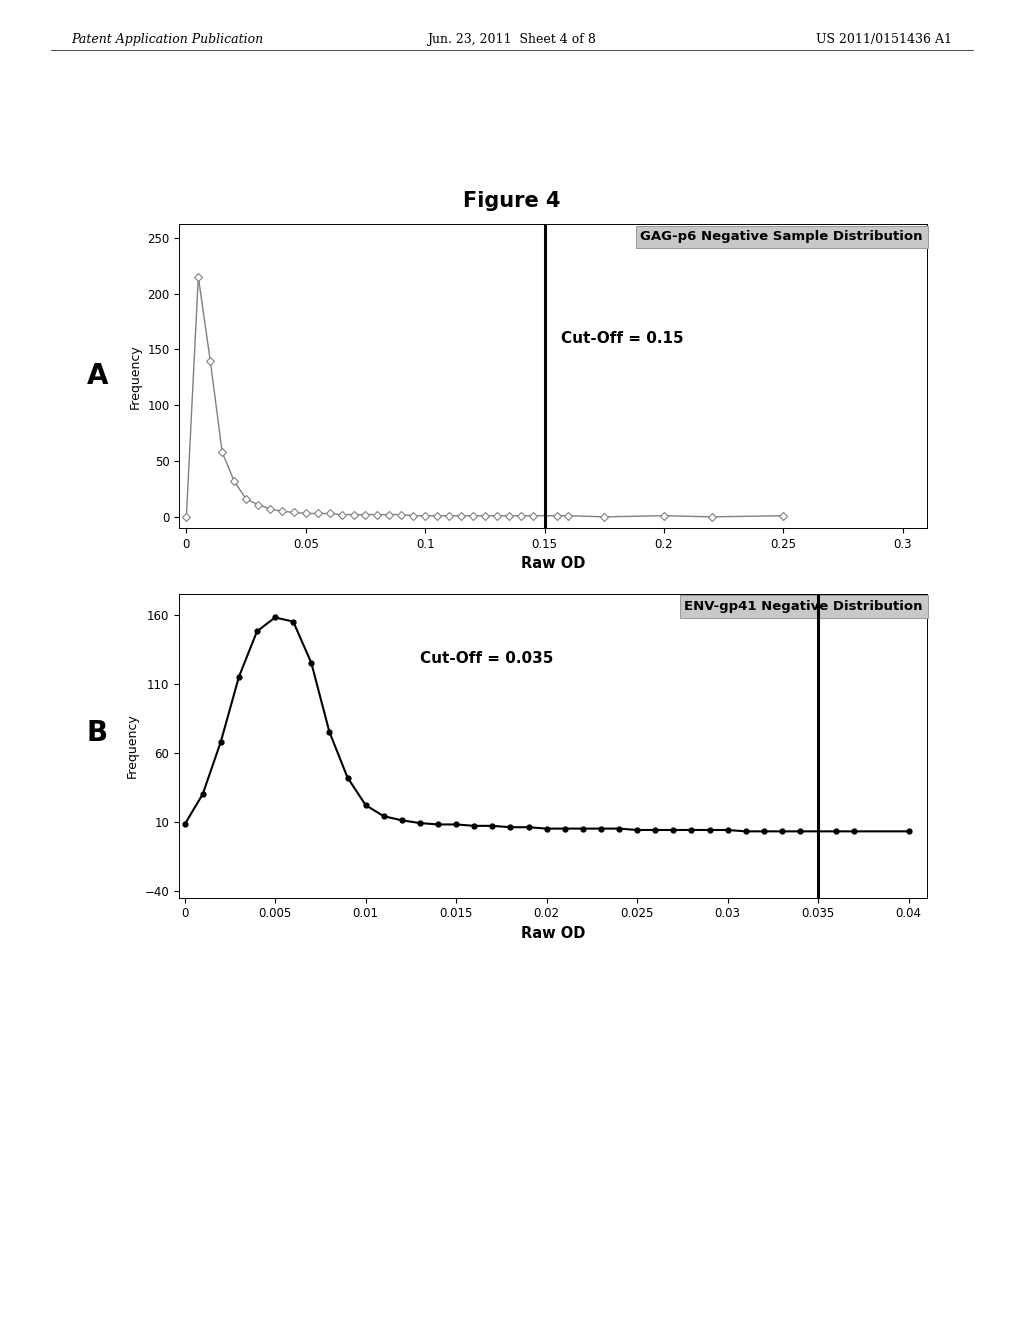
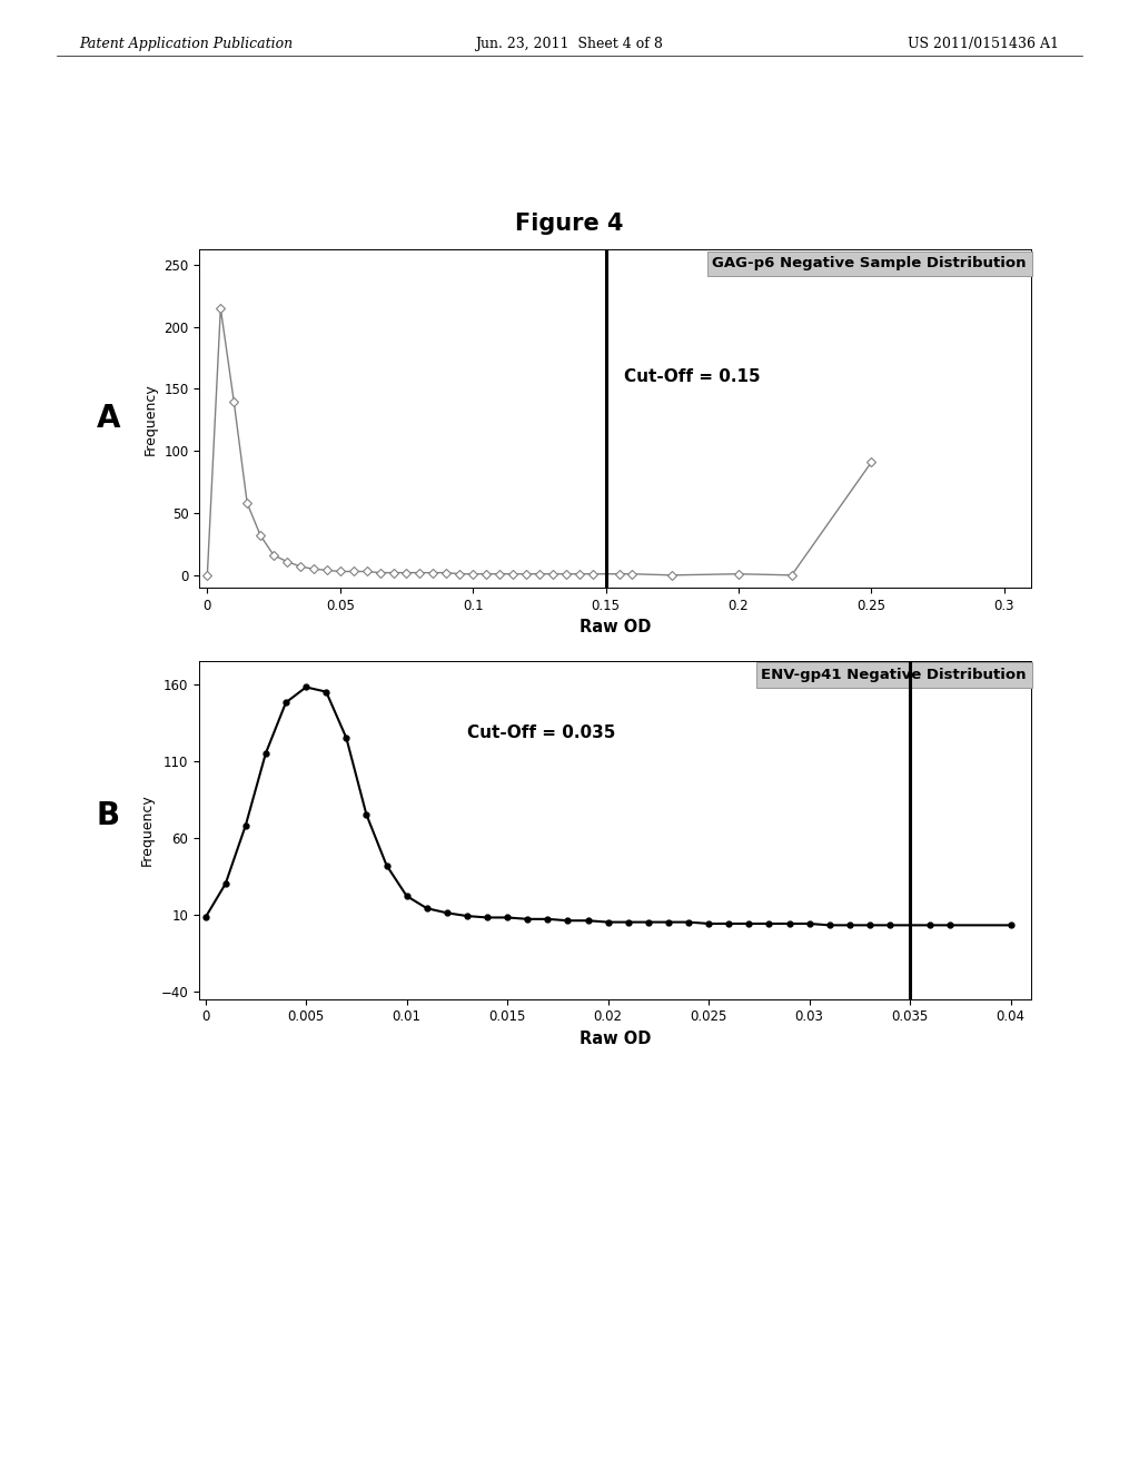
0.25: 1 -> 91
